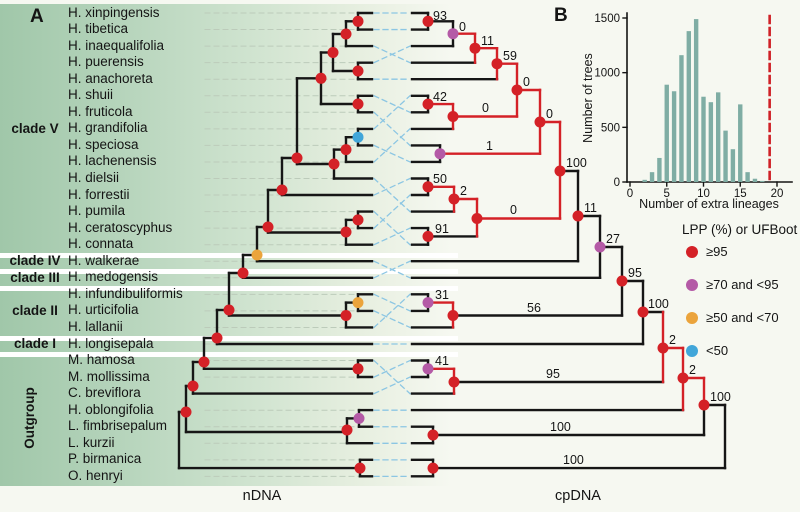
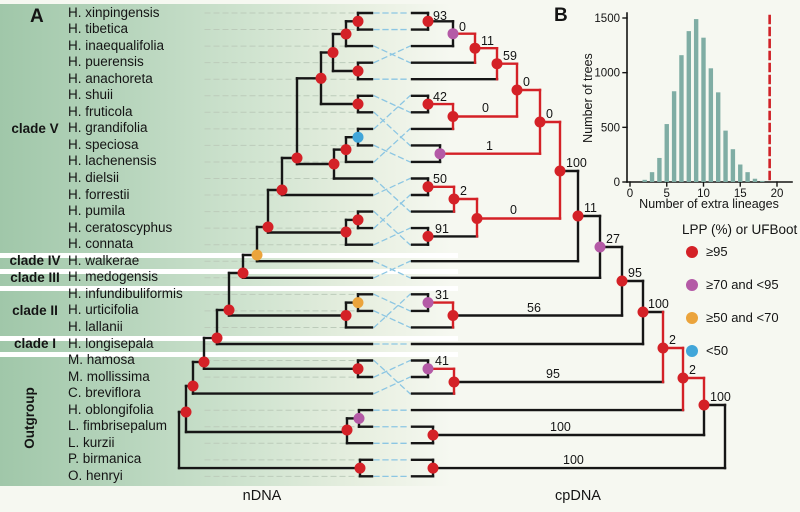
5: 890 -> 530
10: 780 -> 1320
11: 730 -> 1040
15: 710 -> 160
